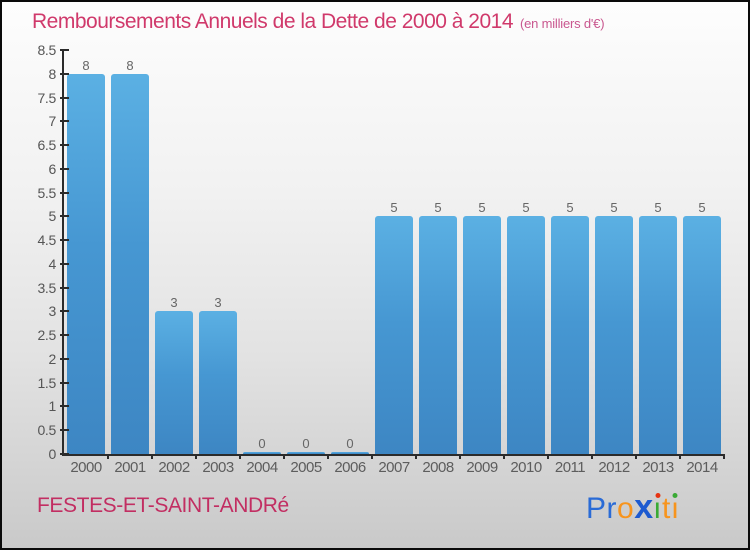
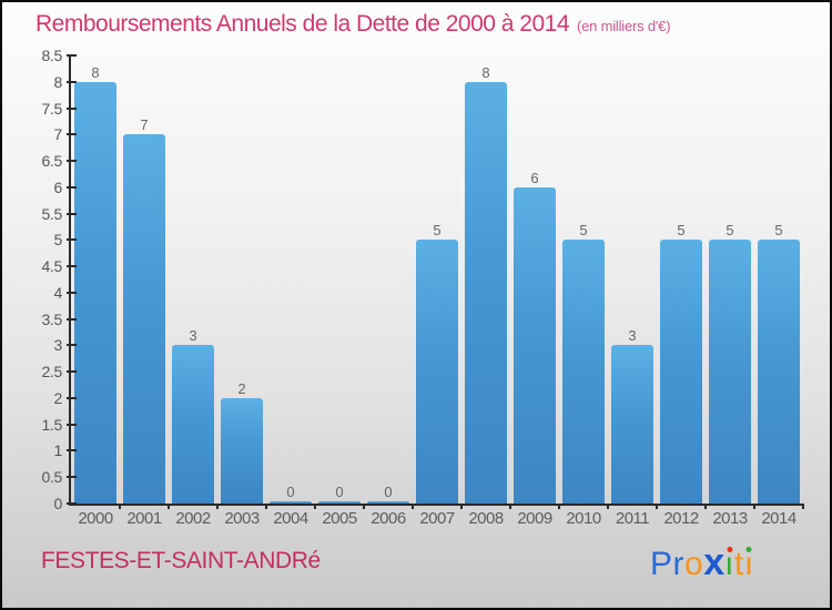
2001: 8 -> 7
2003: 3 -> 2
2008: 5 -> 8
2009: 5 -> 6
2011: 5 -> 3
